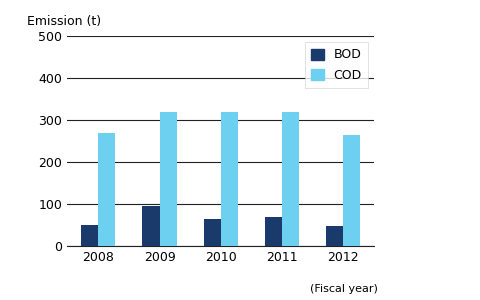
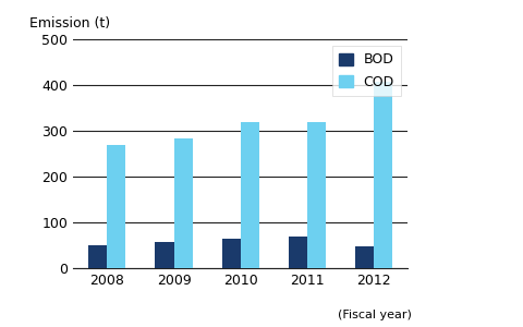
BOD/2009: 95 -> 58
COD/2009: 320 -> 283
COD/2012: 265 -> 408
